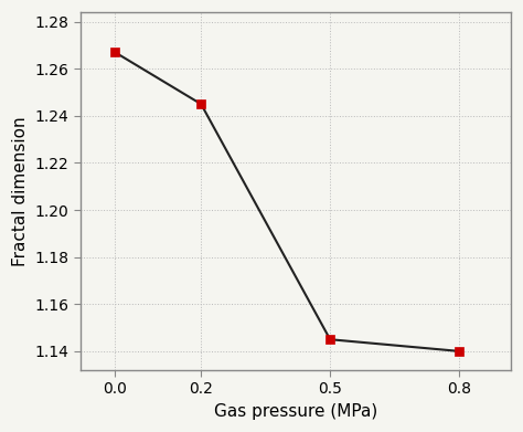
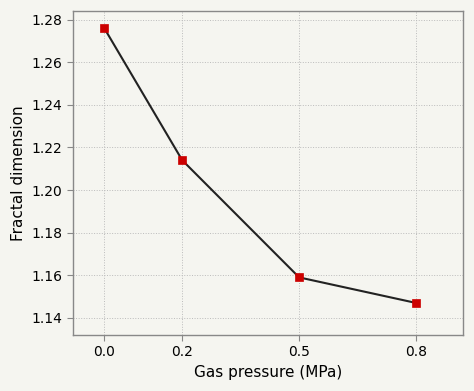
0.0: 1.267 -> 1.276
0.2: 1.245 -> 1.214
0.5: 1.145 -> 1.159
0.8: 1.140 -> 1.147
